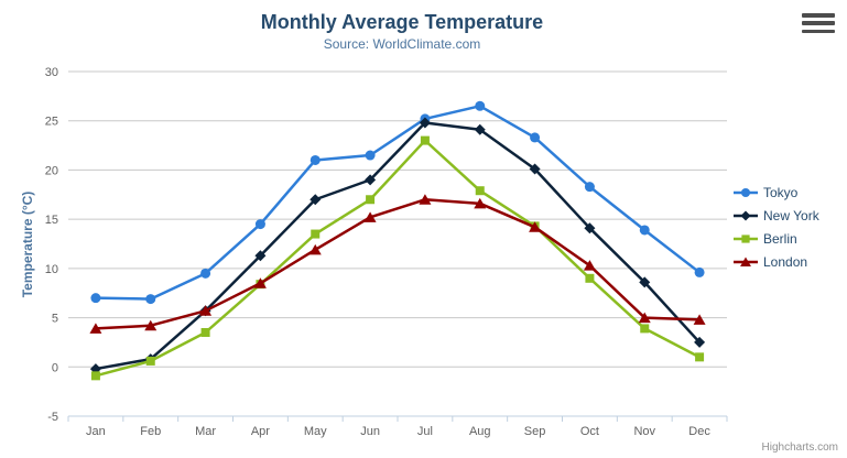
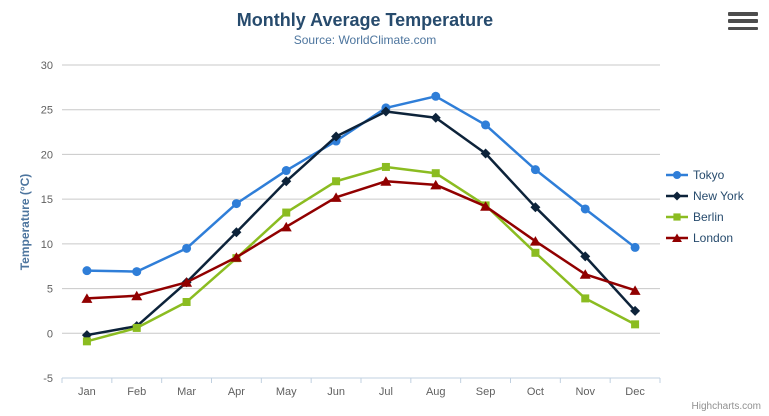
Tokyo/May: 21 -> 18
New York/Jun: 19 -> 22
Berlin/Jul: 23 -> 19
London/Nov: 5 -> 7
